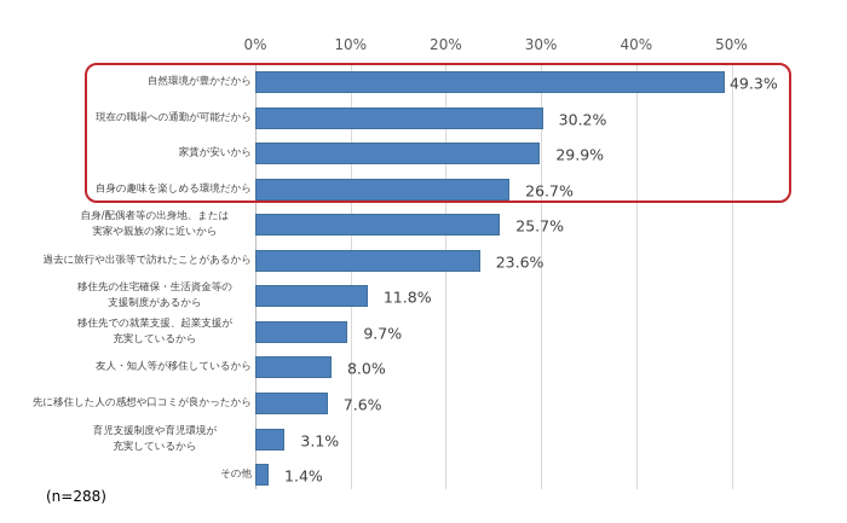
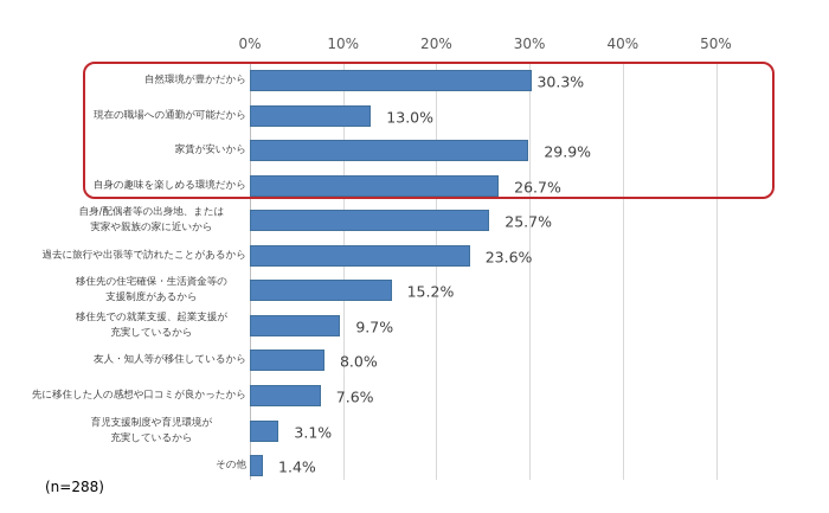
自然環境が豊かだから: 49.3% -> 30.3%
現在の職場への通勤が可能だから: 30.2% -> 13.0%
移住先の住宅確保・生活資金等の支援制度があるから: 11.8% -> 15.2%
